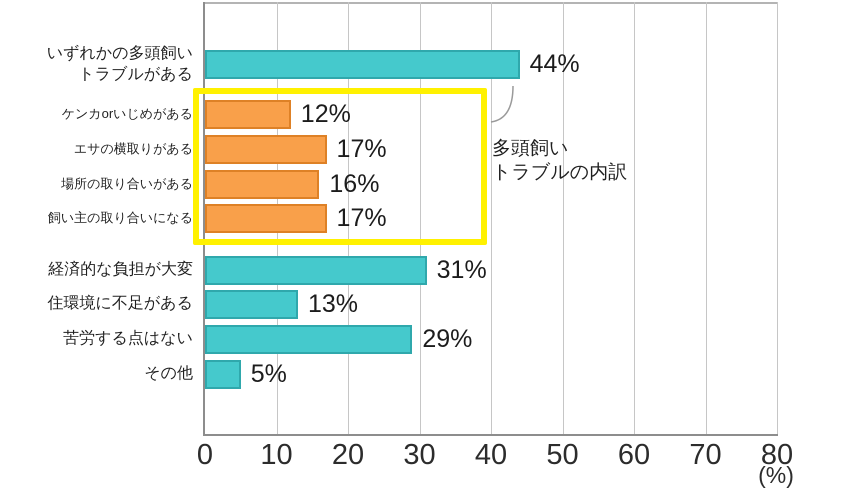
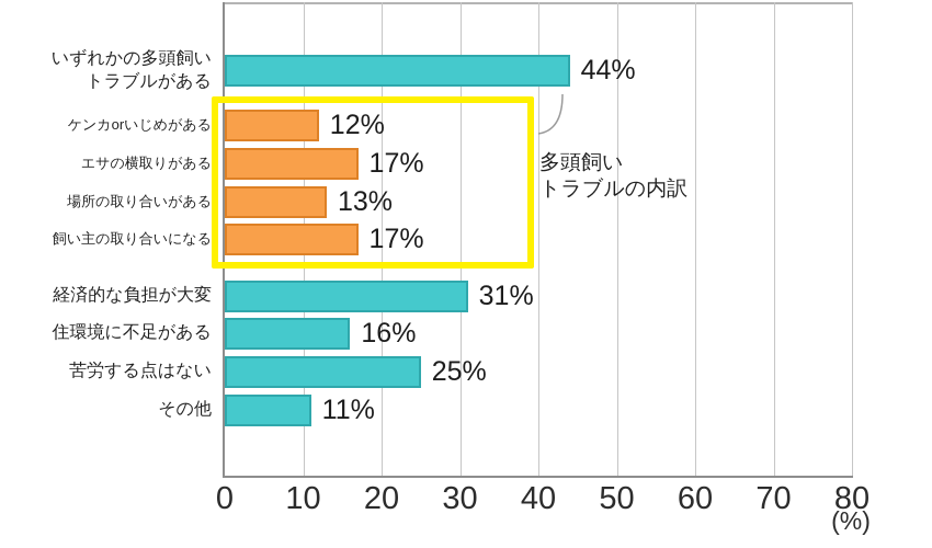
場所の取り合いがある: 16% -> 13%
住環境に不足がある: 13% -> 16%
苦労する点はない: 29% -> 25%
その他: 5% -> 11%
